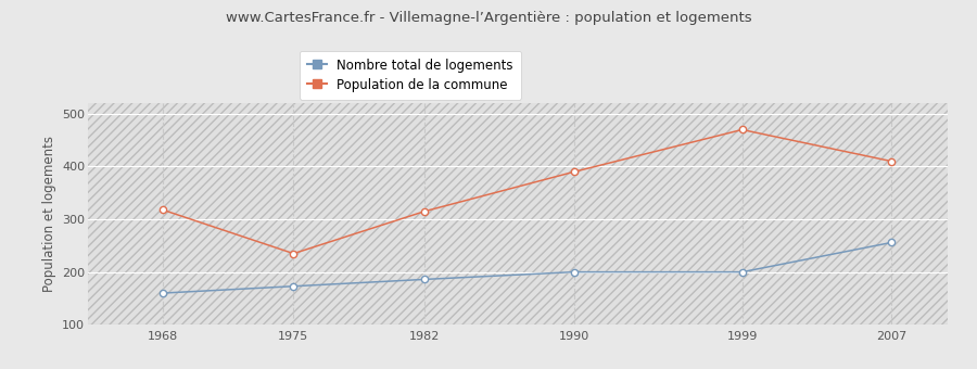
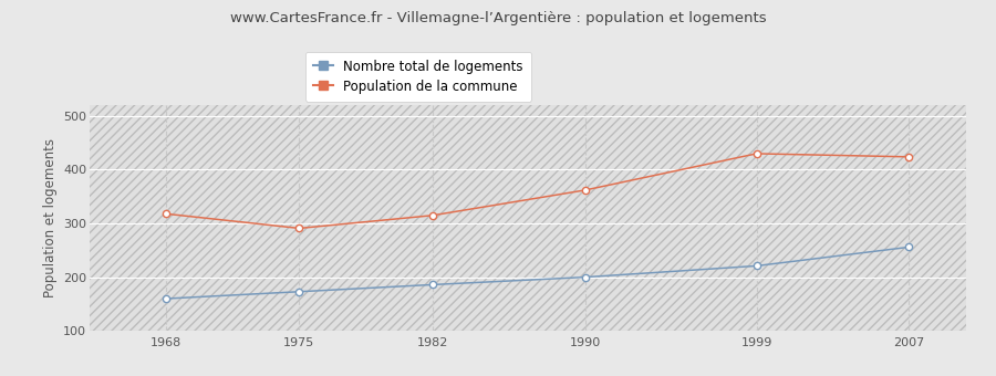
Population de la commune/1975: 235 -> 291
Population de la commune/1990: 390 -> 362
Nombre total de logements/1999: 200 -> 221
Population de la commune/1999: 470 -> 430
Population de la commune/2007: 410 -> 424
